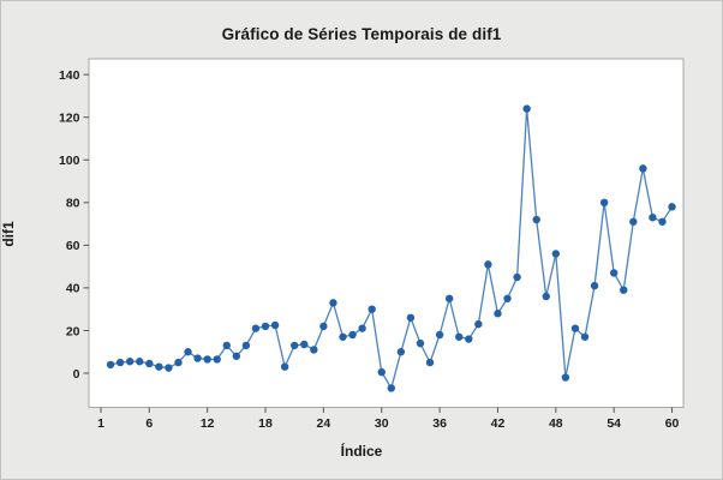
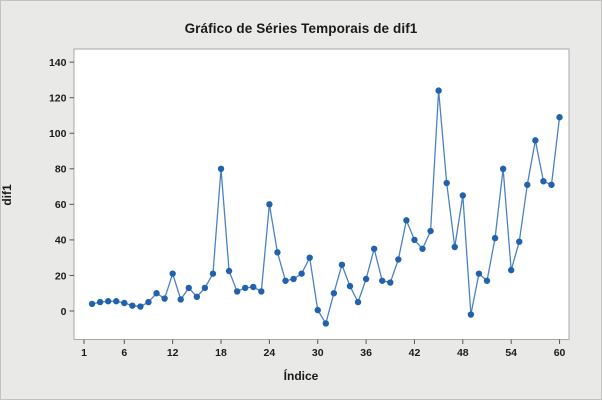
12: 6 -> 21
18: 22 -> 80
20: 3 -> 11
24: 22 -> 60
40: 23 -> 29
42: 28 -> 40
48: 56 -> 65
54: 47 -> 23
60: 78 -> 109
